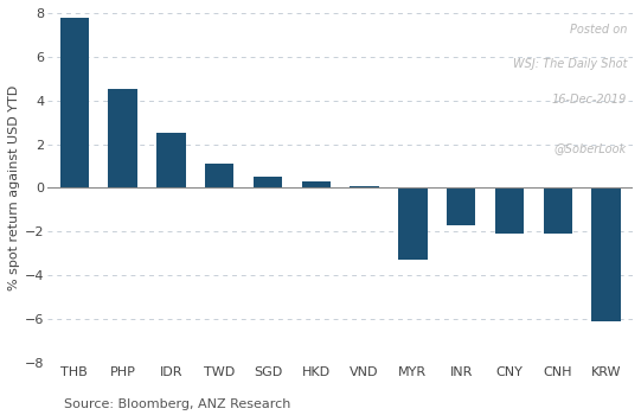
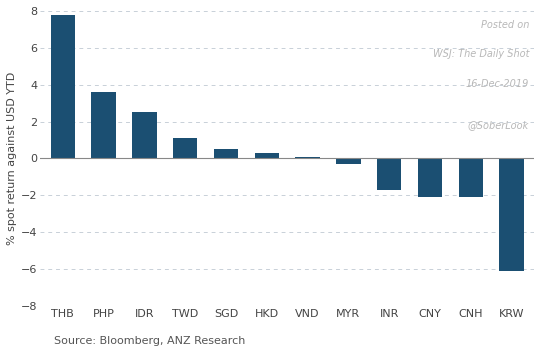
PHP: 4.5 -> 3.6
MYR: -3.3 -> -0.3
